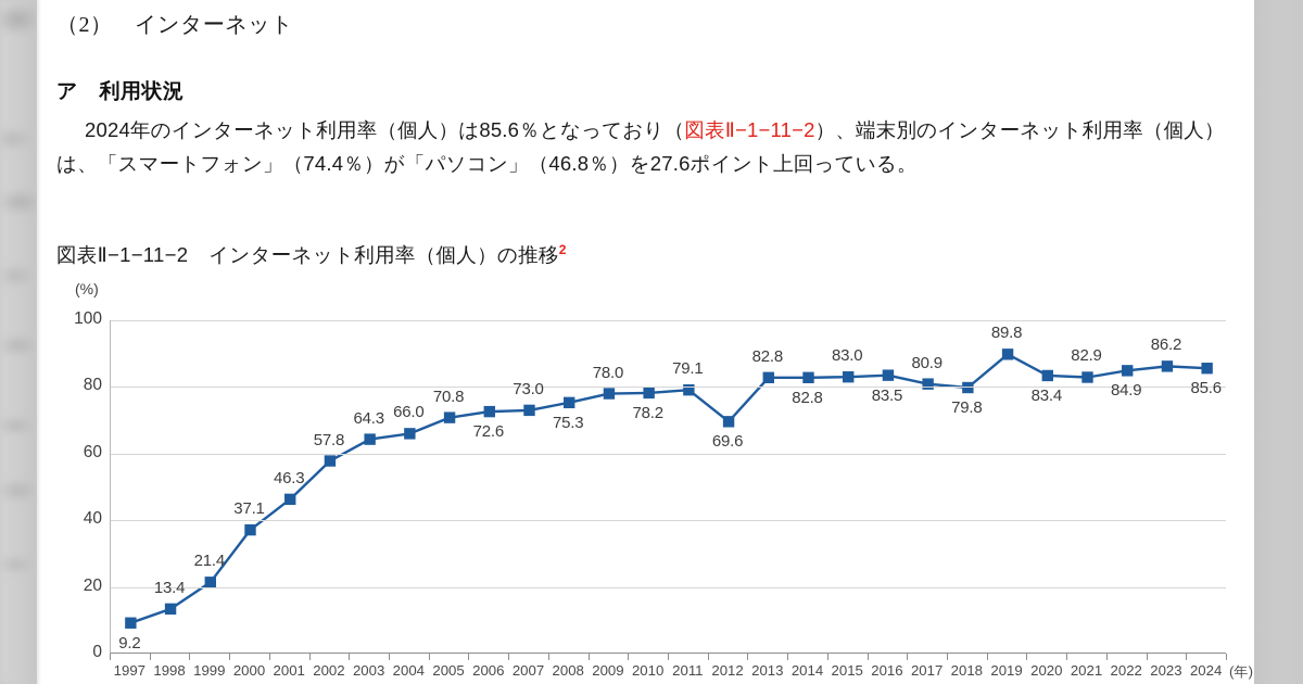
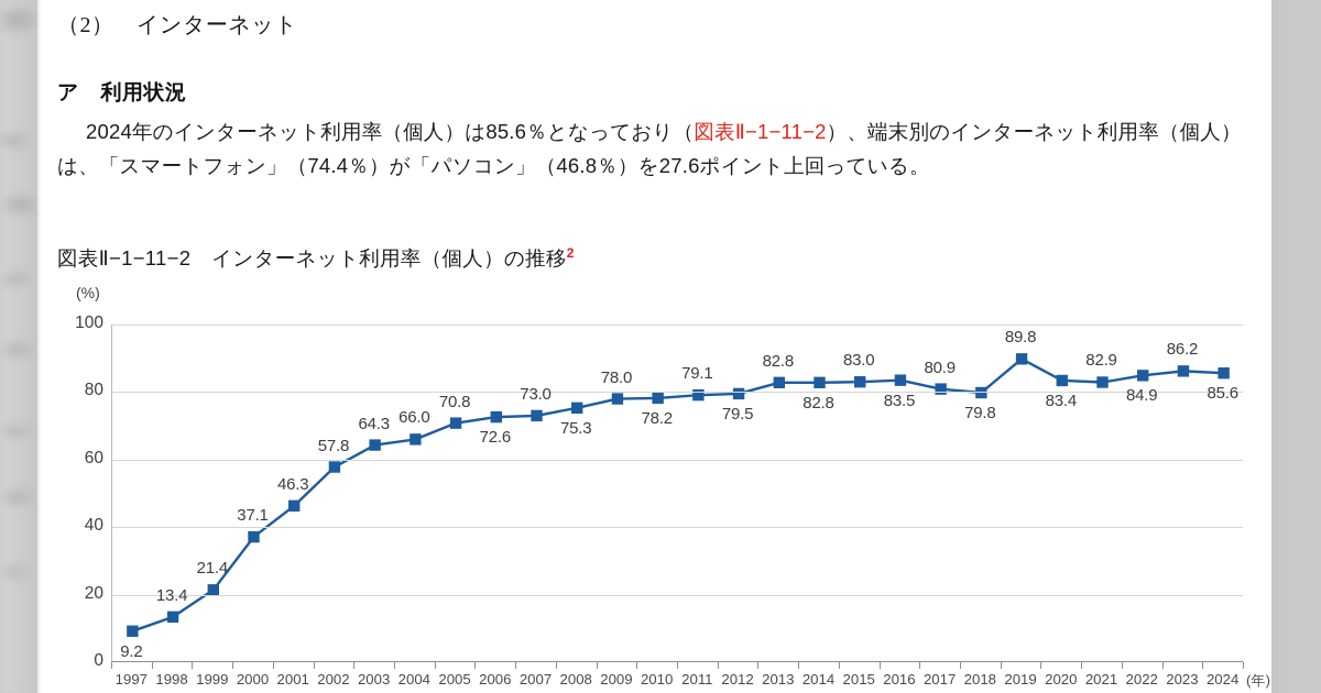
2012: 69.6 -> 79.5
